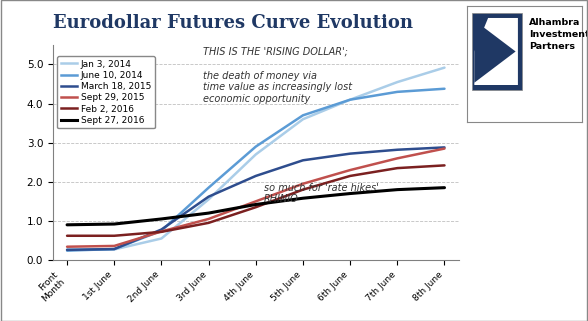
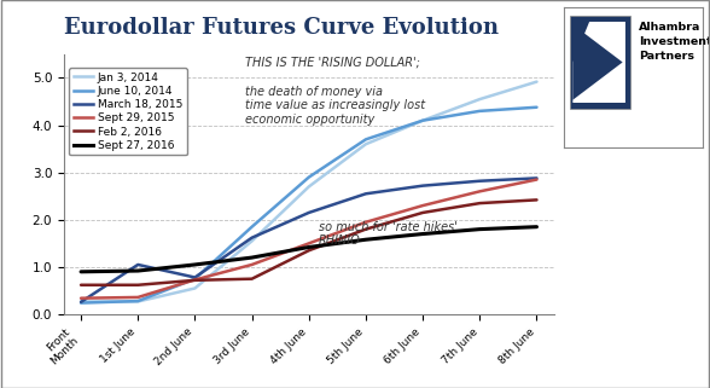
March 18, 2015/1st June: 0.28 -> 1.05
Feb 2, 2016/3rd June: 0.95 -> 0.75
